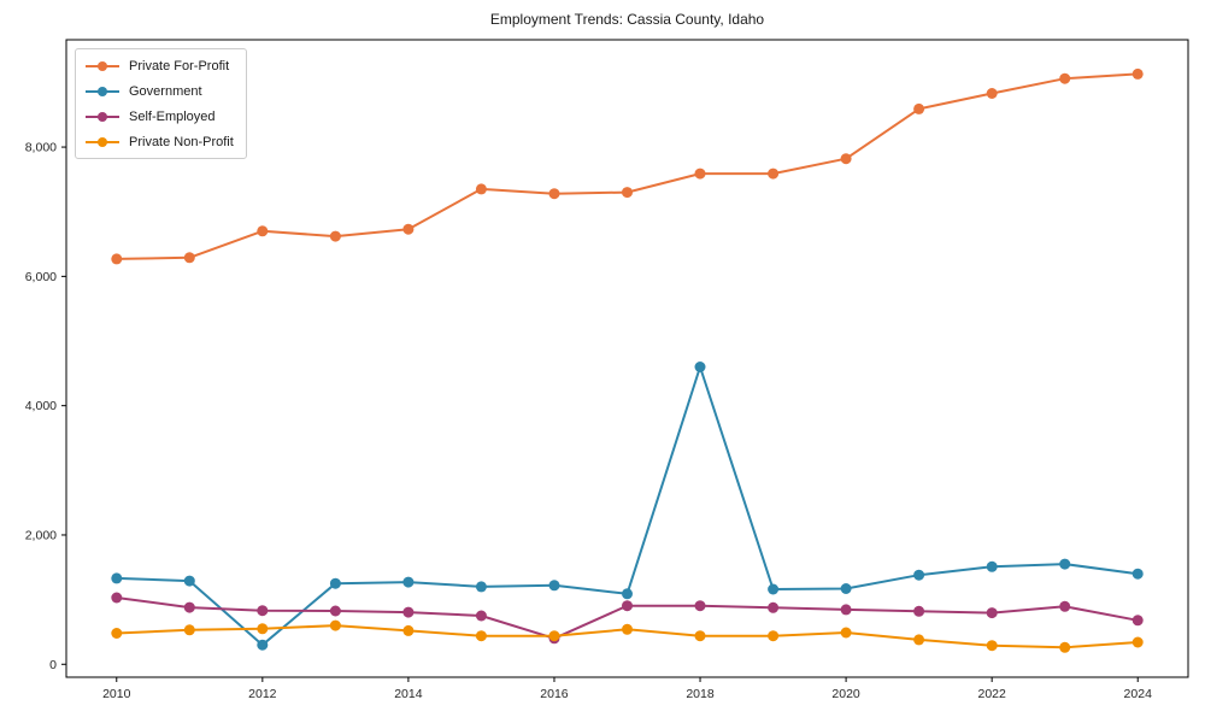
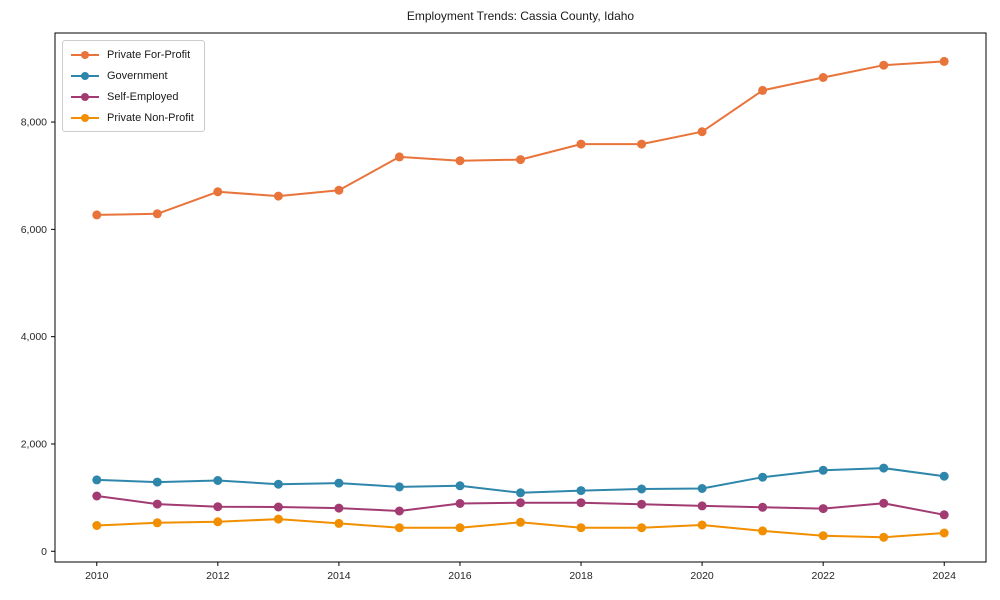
Government/2012: 300 -> 1300
Self-Employed/2016: 400 -> 900
Government/2018: 4600 -> 1100
